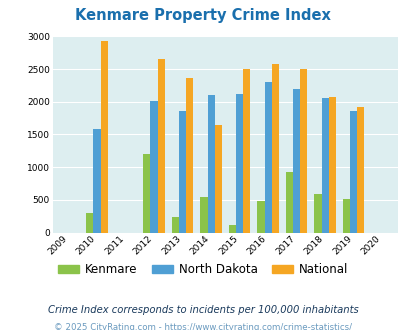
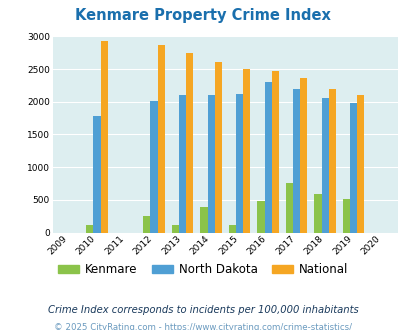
Kenmare/2010: 300 -> 120
North Dakota/2010: 1580 -> 1780
Kenmare/2012: 1200 -> 260
National/2012: 2660 -> 2860
Kenmare/2013: 240 -> 110
North Dakota/2013: 1860 -> 2110
National/2013: 2360 -> 2740
Kenmare/2014: 540 -> 390
National/2014: 1640 -> 2610
National/2016: 2580 -> 2470
Kenmare/2017: 920 -> 760
National/2017: 2500 -> 2360
National/2018: 2080 -> 2200
North Dakota/2019: 1860 -> 1980
National/2019: 1920 -> 2100
